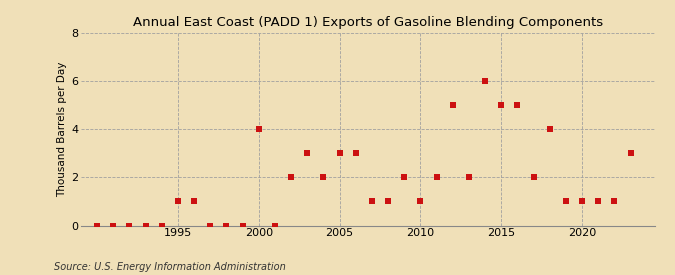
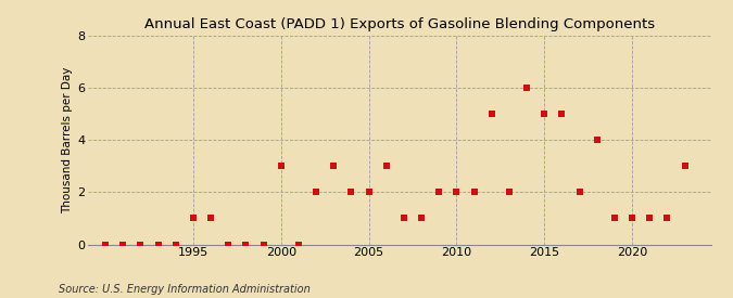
2000: 4 -> 3
2005: 3 -> 2
2010: 1 -> 2
